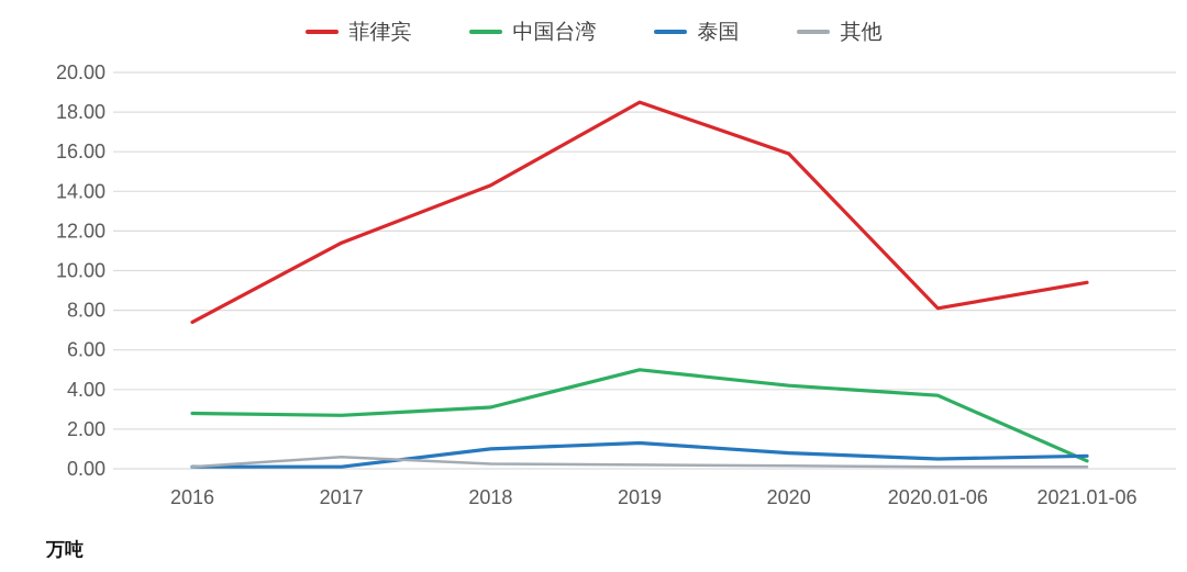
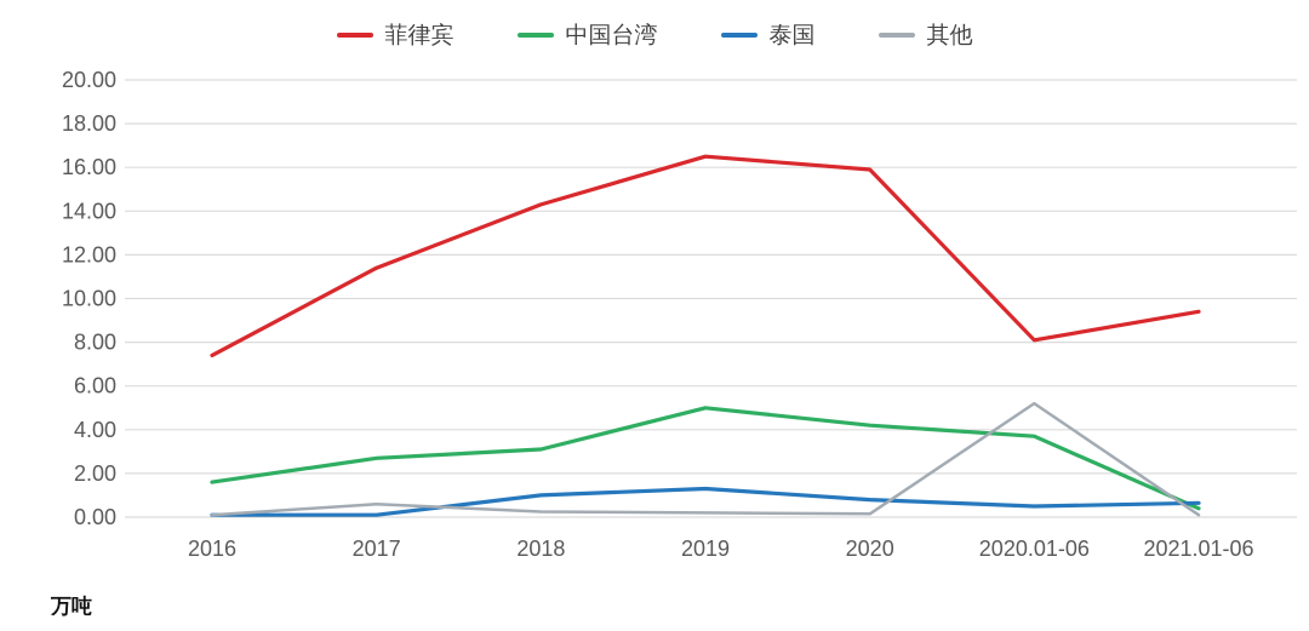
中国台湾/2016: 2.8 -> 1.6
菲律宾/2019: 18.5 -> 16.5
其他/2020.01-06: 0.1 -> 5.2
